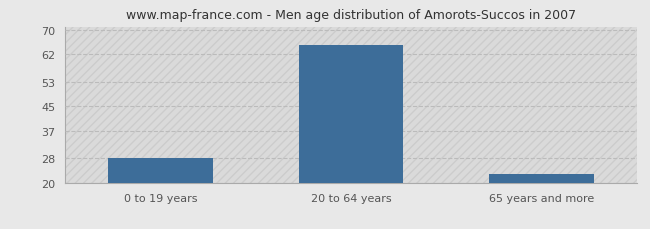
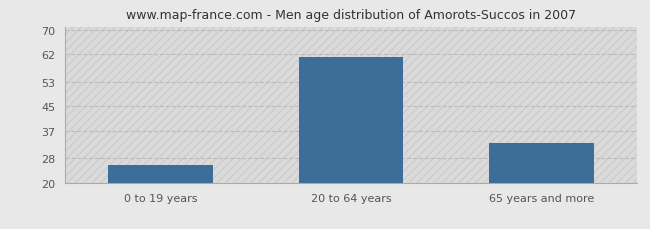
0 to 19 years: 28 -> 26
20 to 64 years: 65 -> 61
65 years and more: 23 -> 33
